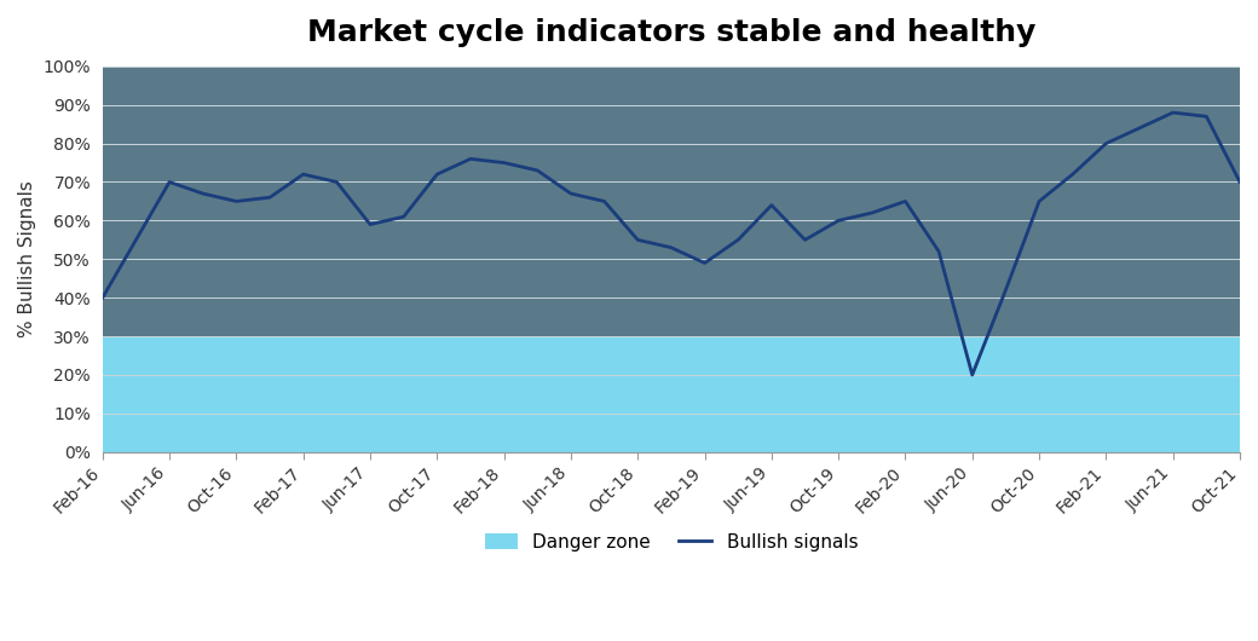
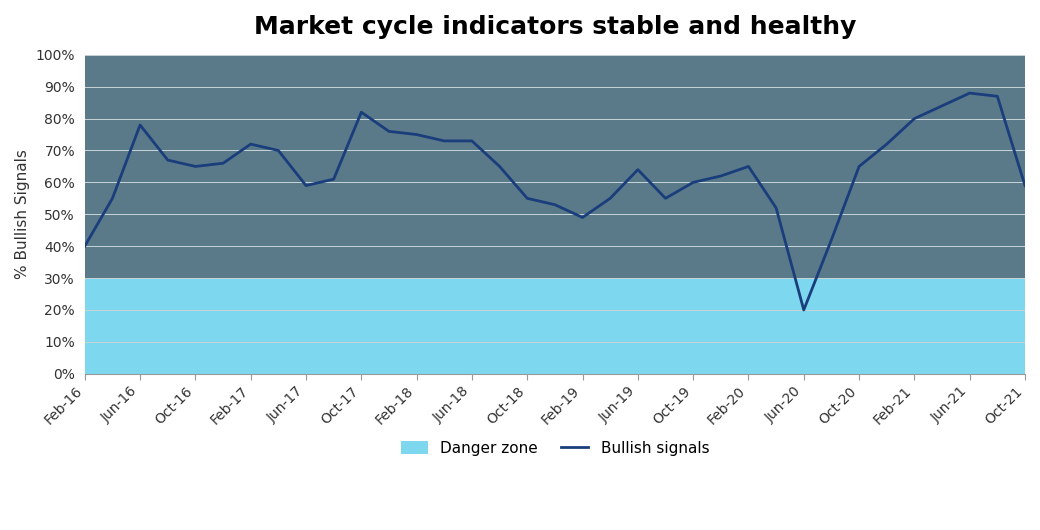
Jun-16: 70% -> 78%
Oct-17: 72% -> 82%
Jun-18: 67% -> 73%
Oct-21: 70% -> 59%
